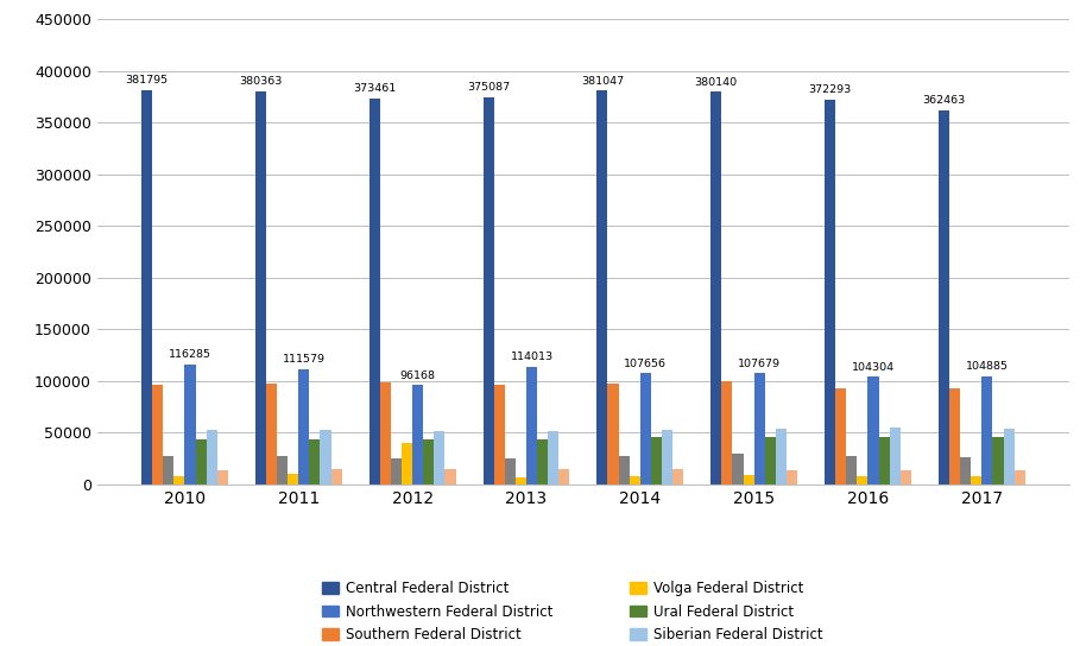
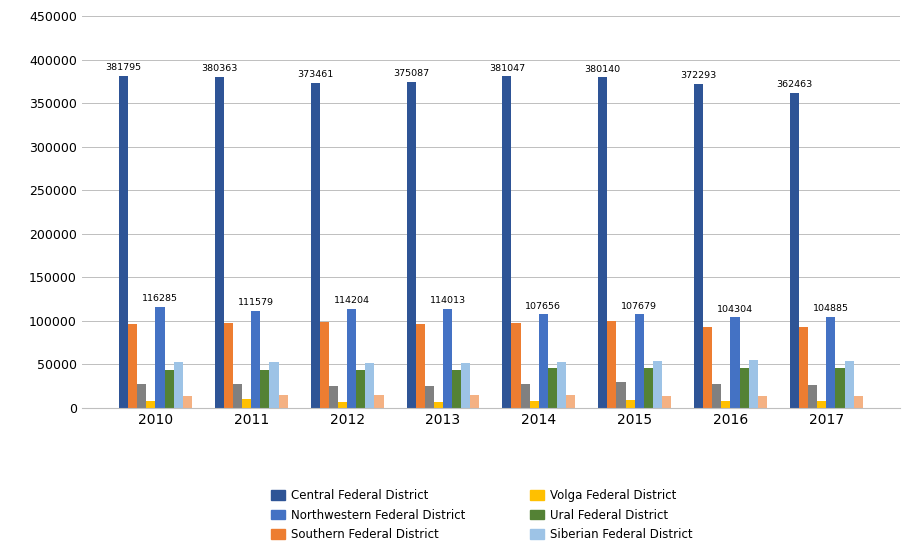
Volga Federal District/2012: 40000 -> 7000
Northwestern Federal District/2012: 96168 -> 114204
